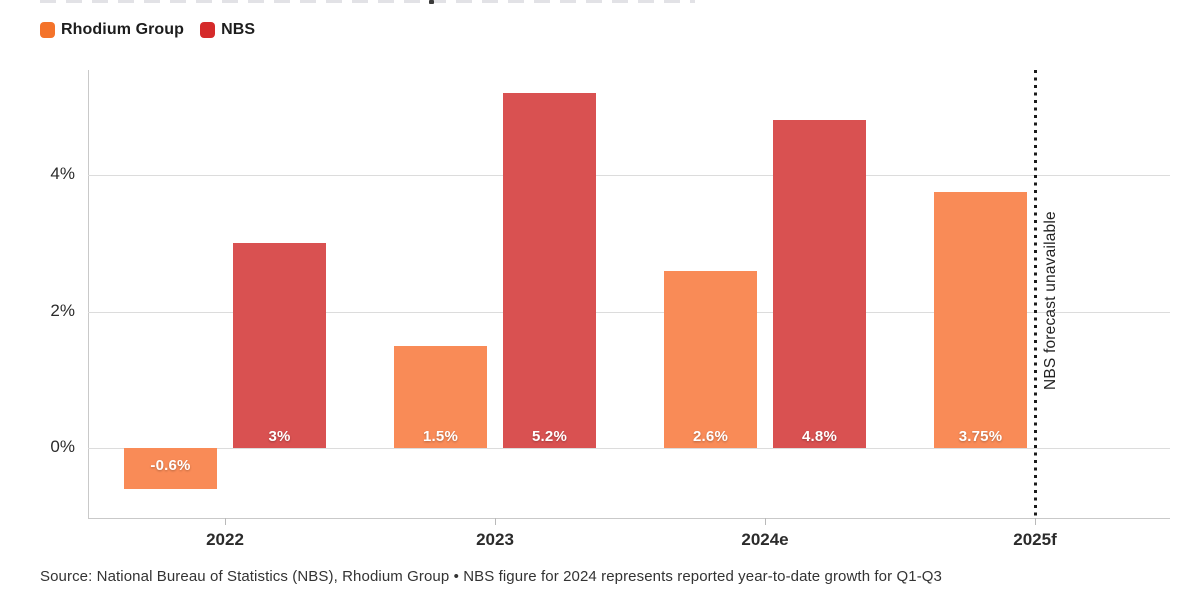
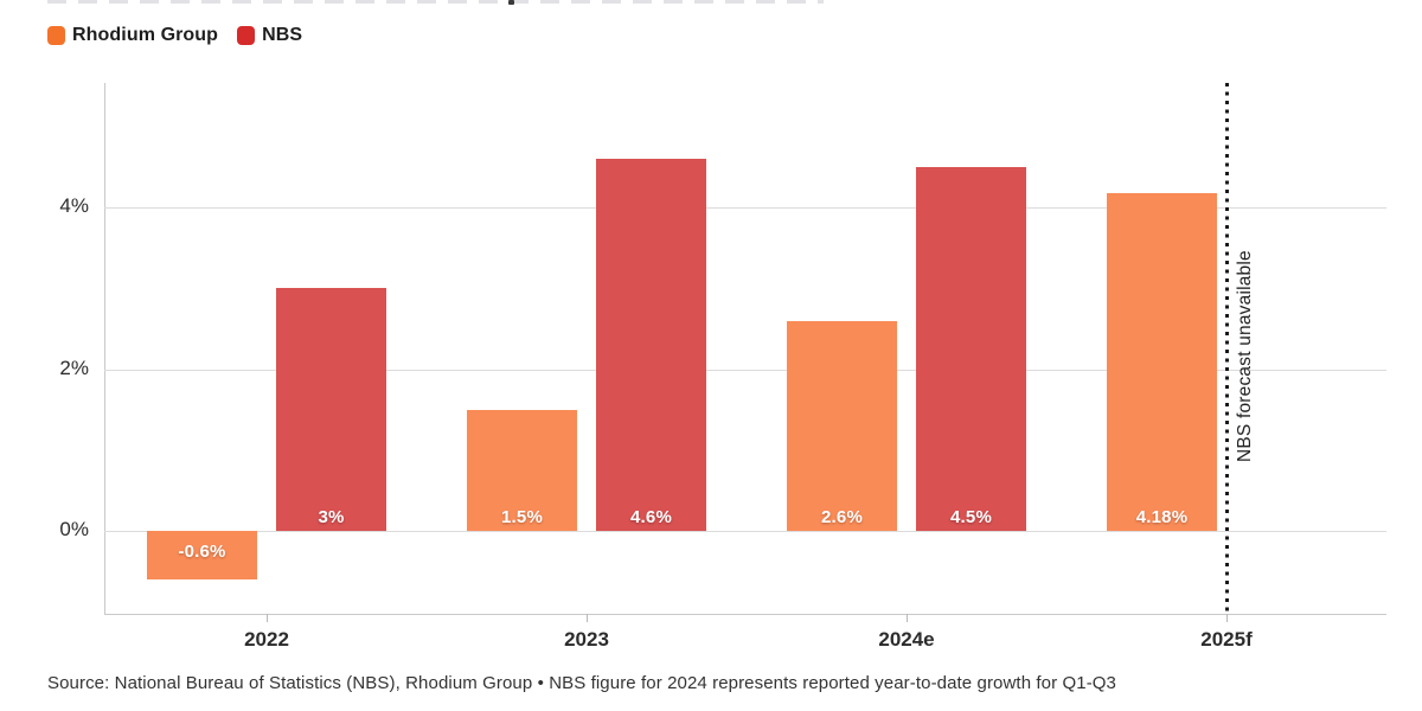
NBS/2023: 5.2% -> 4.6%
NBS/2024e: 4.8% -> 4.5%
Rhodium Group/2025f: 3.75% -> 4.18%
